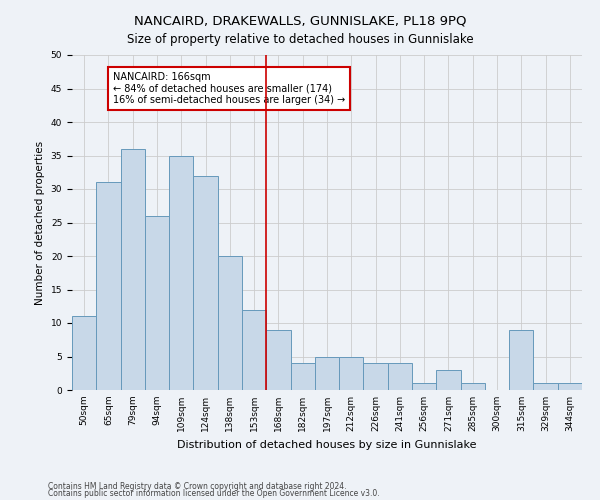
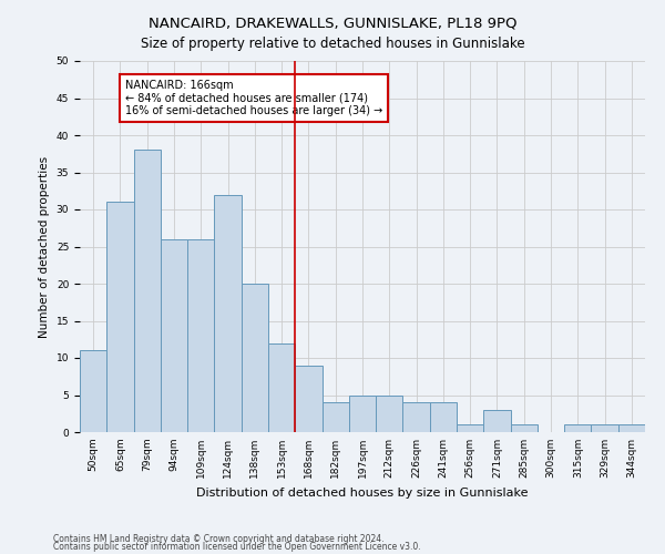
79sqm: 36 -> 38
109sqm: 35 -> 26
315sqm: 9 -> 1
